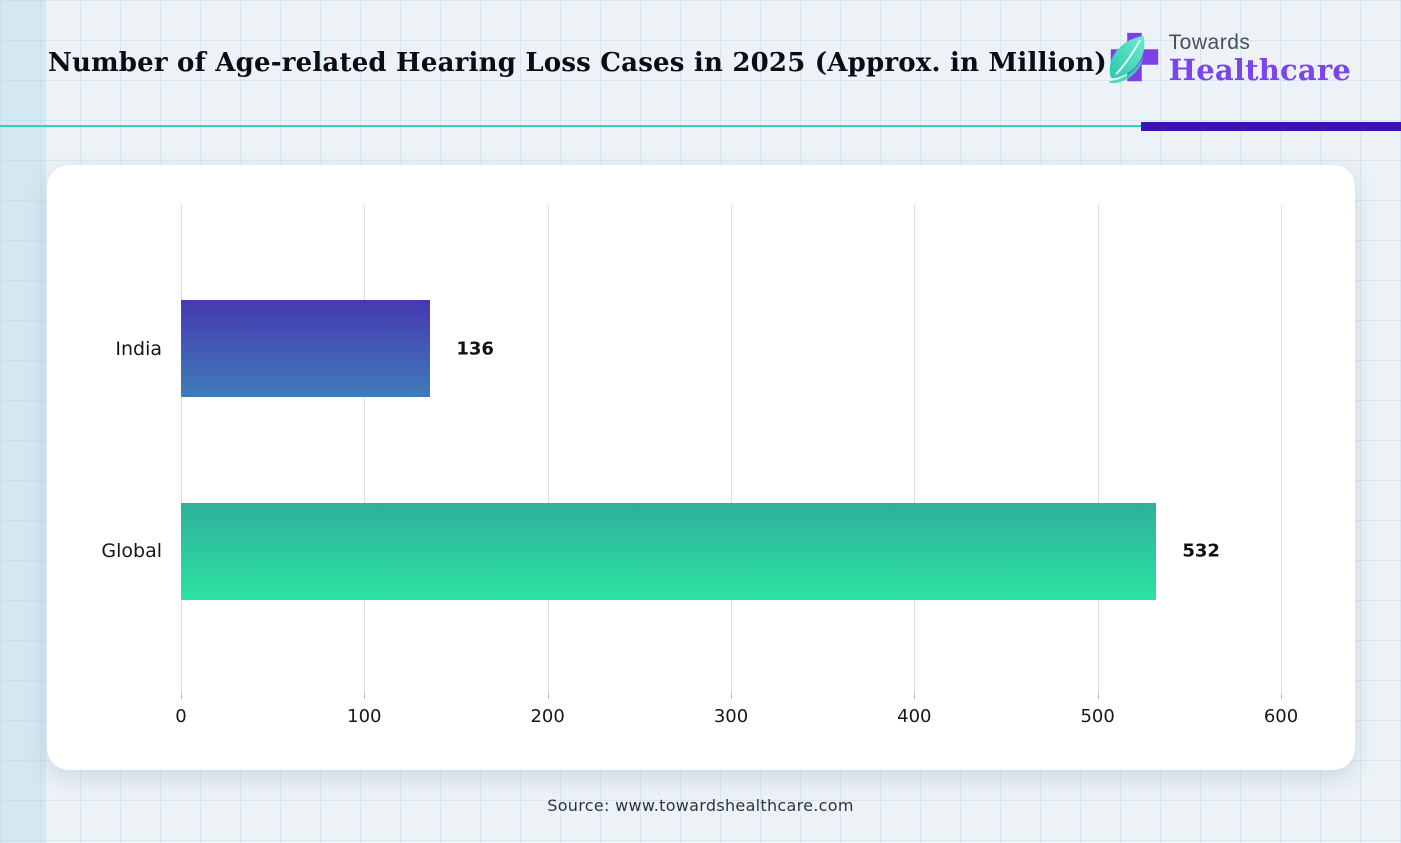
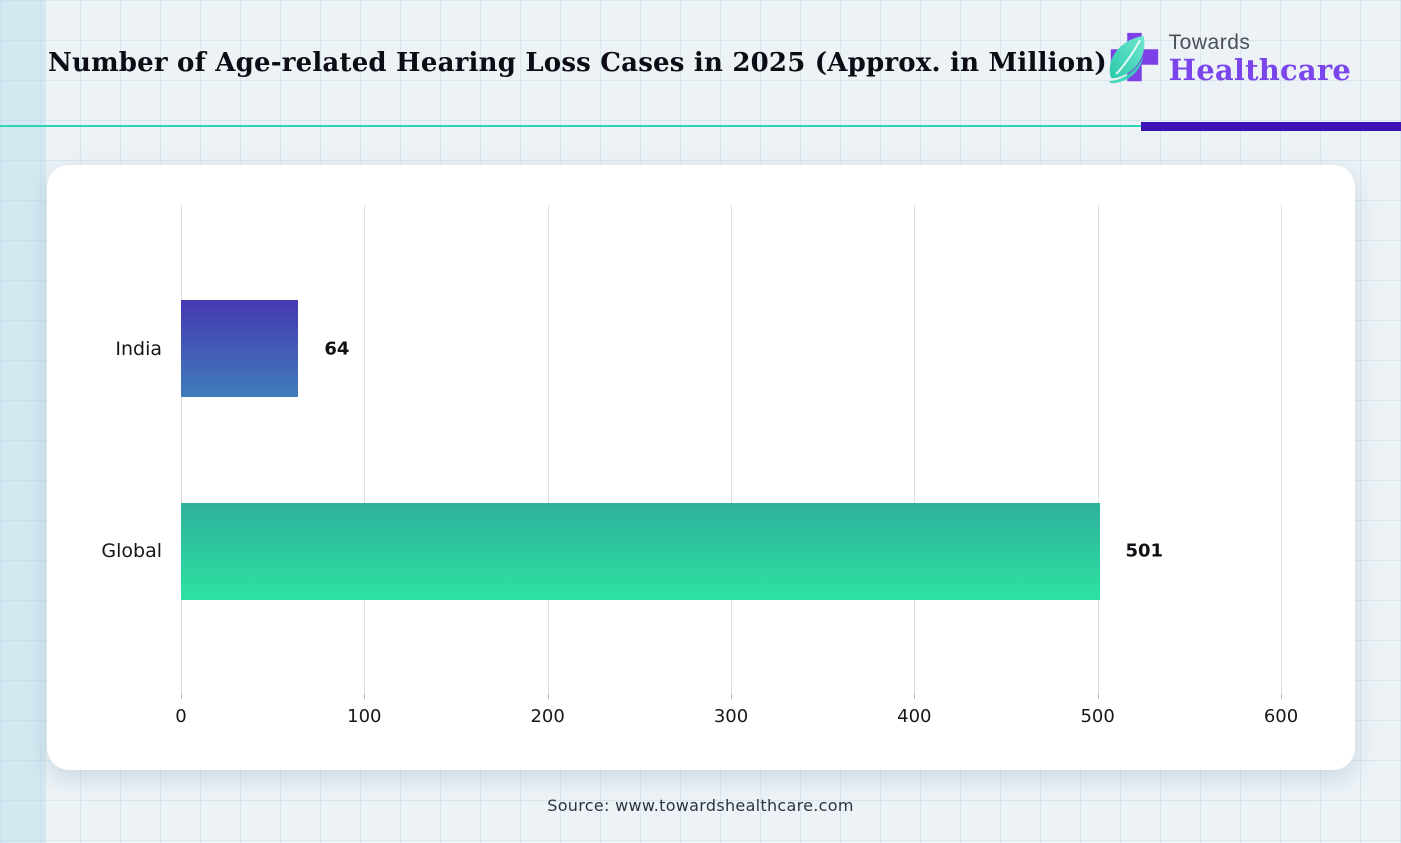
India: 136 -> 64
Global: 532 -> 501
